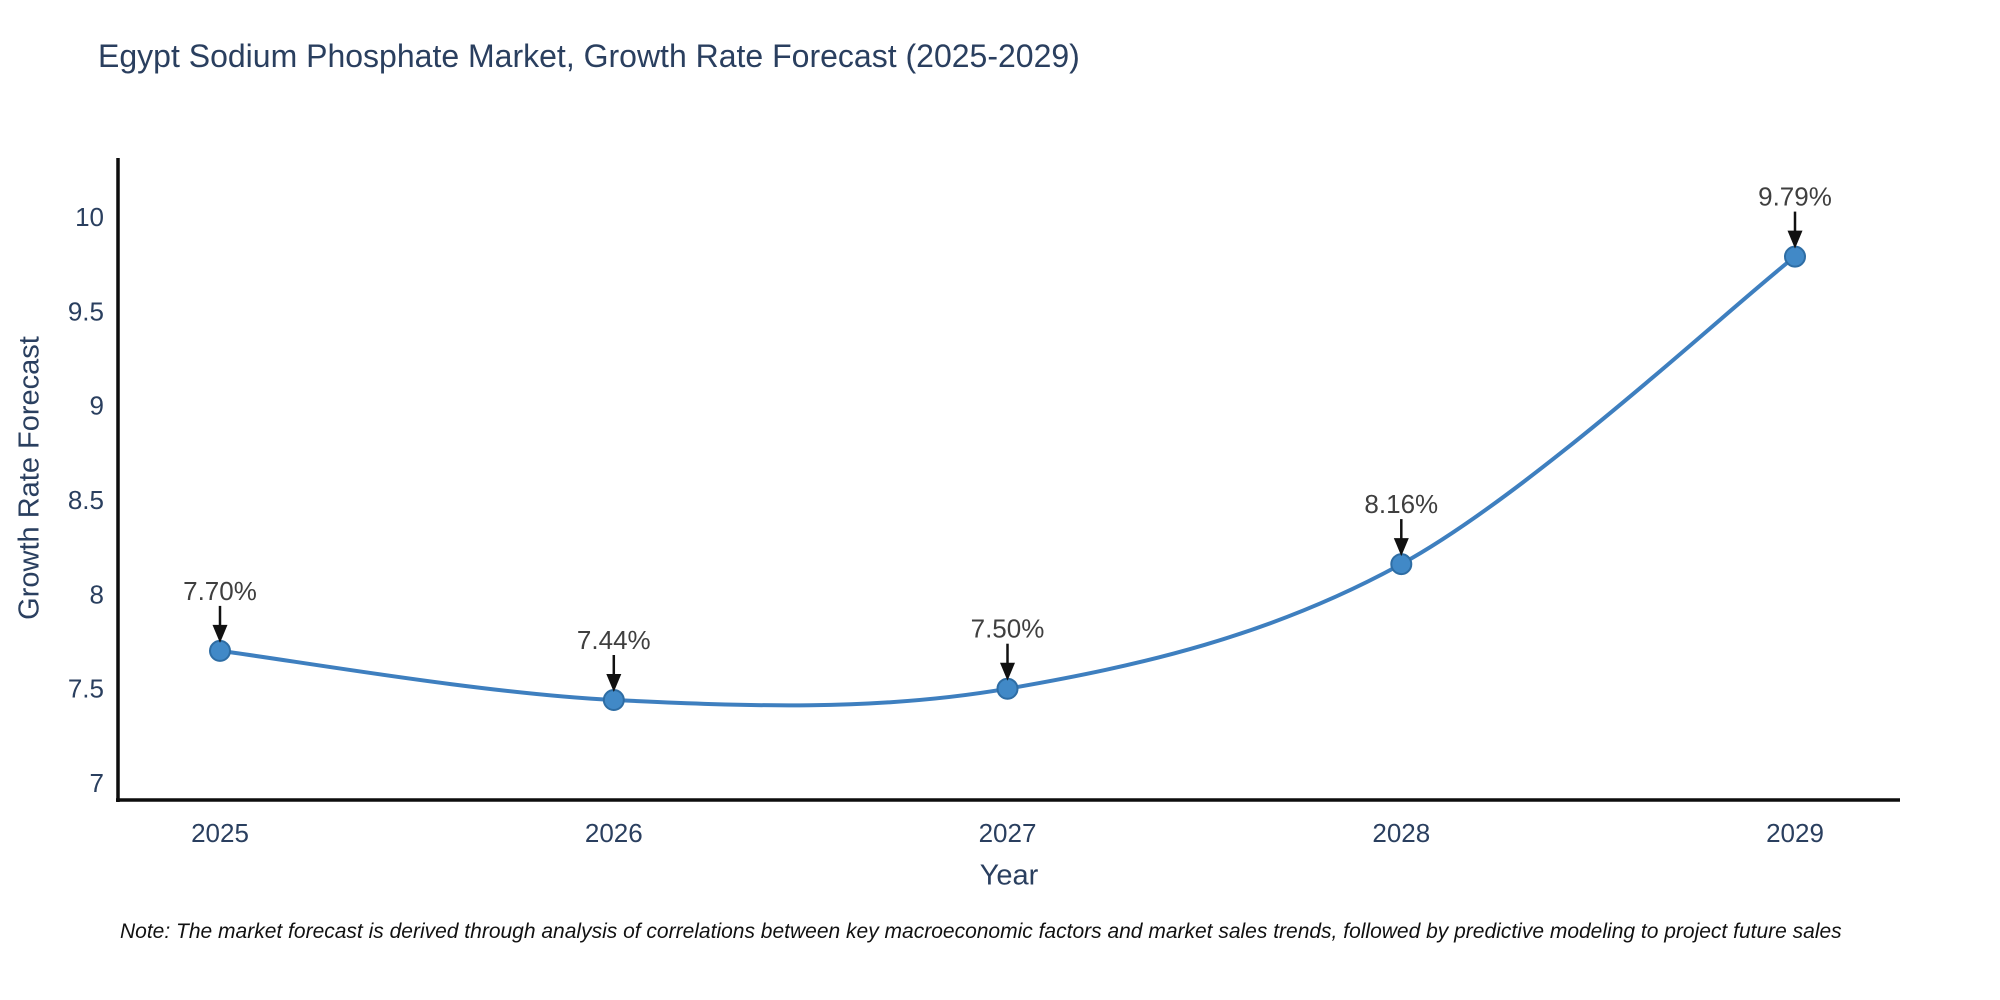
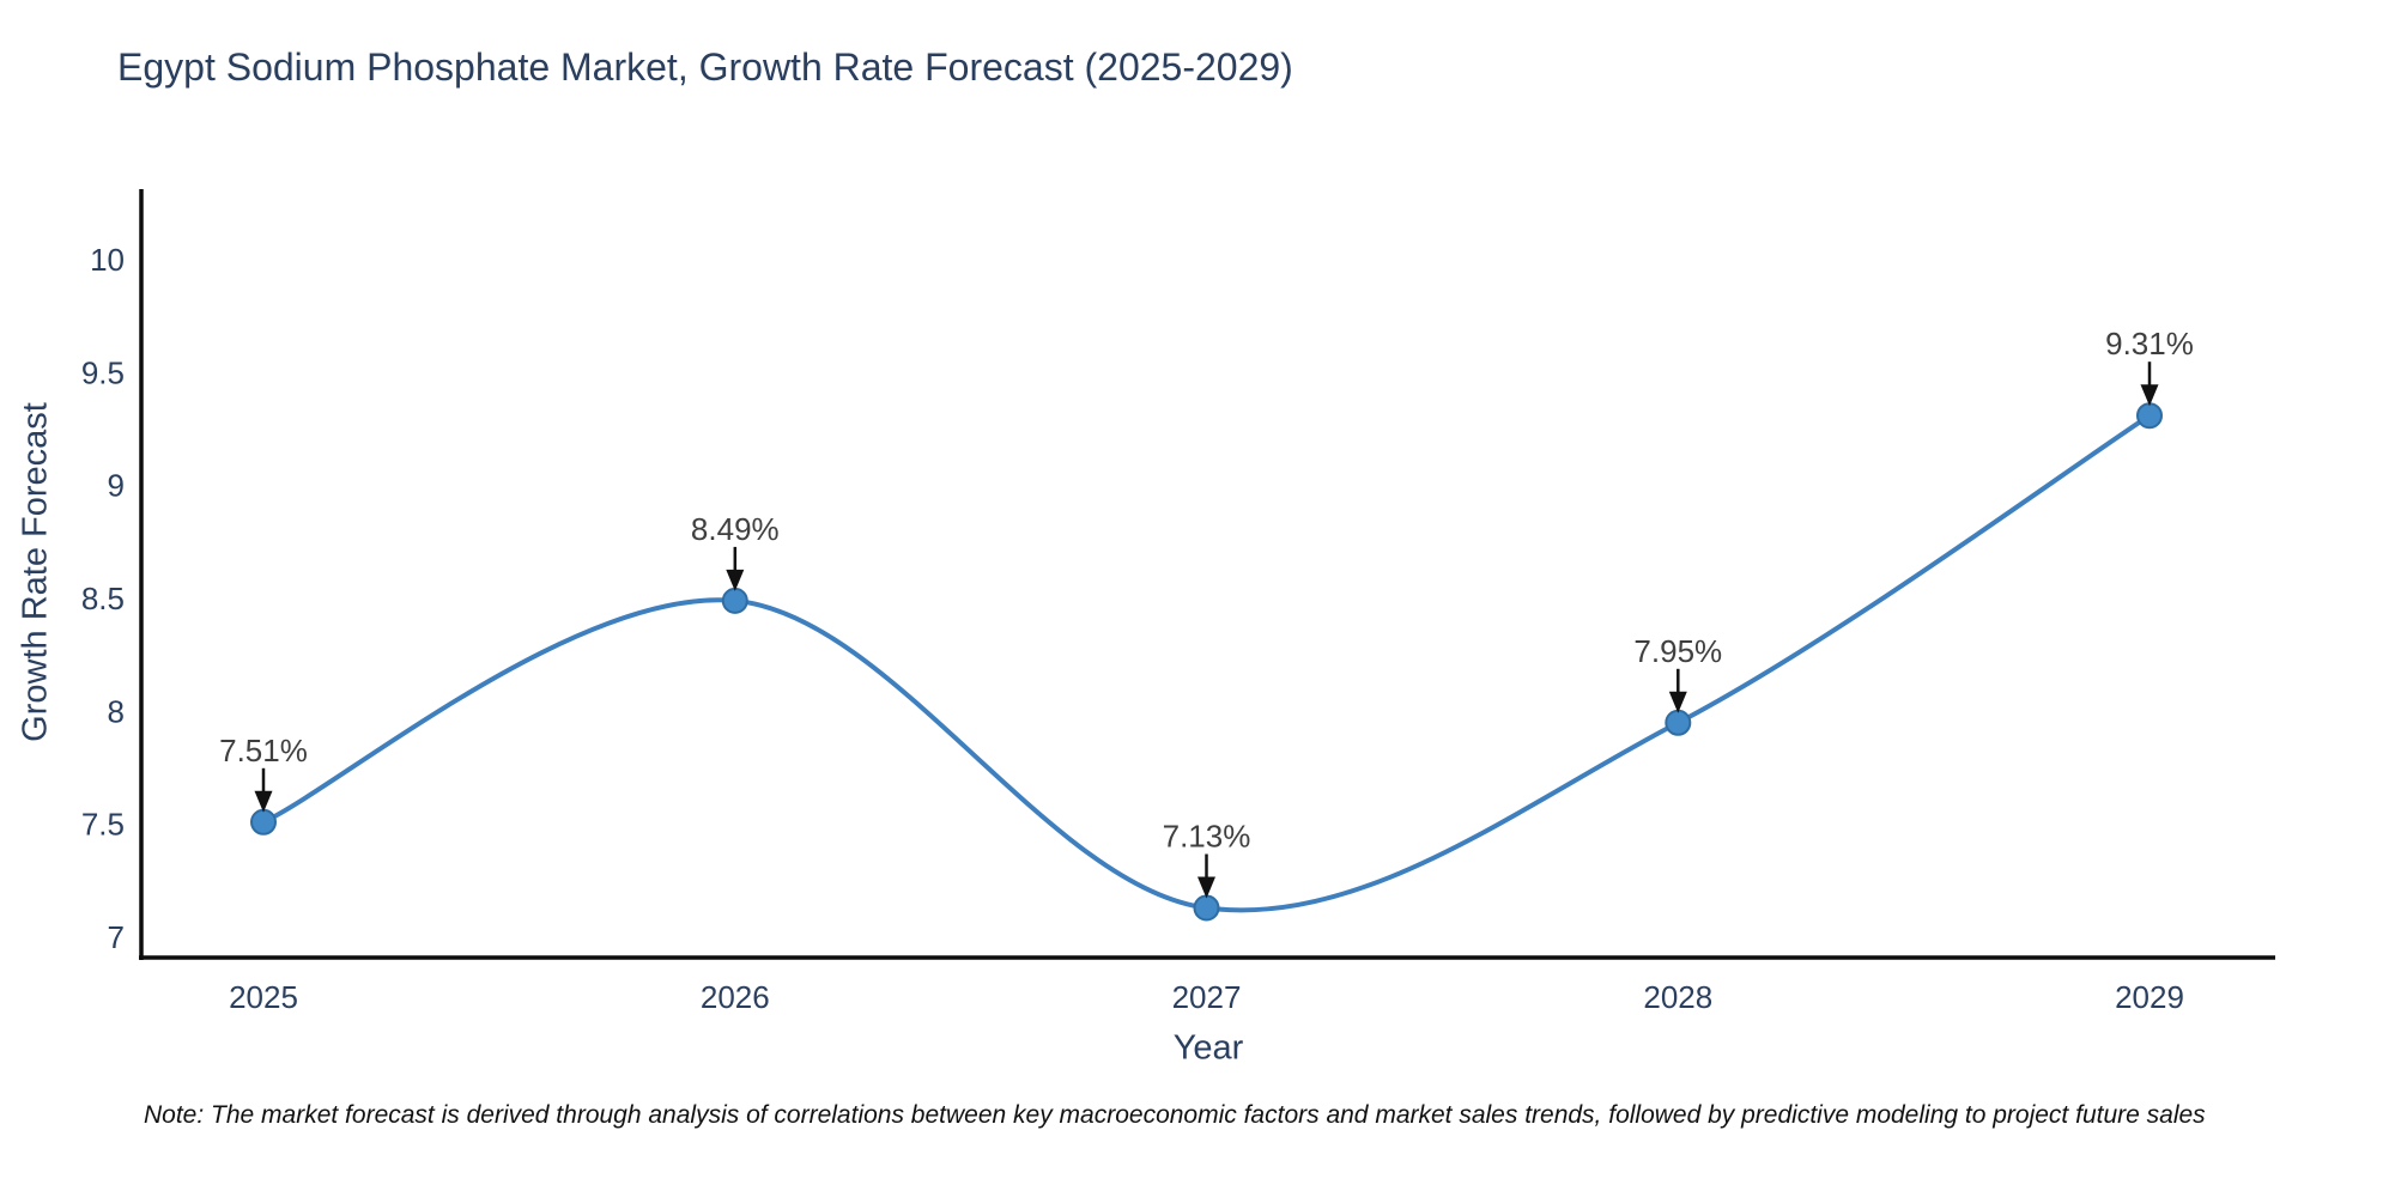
2025: 7.70% -> 7.51%
2026: 7.44% -> 8.49%
2027: 7.50% -> 7.13%
2028: 8.16% -> 7.95%
2029: 9.79% -> 9.31%
